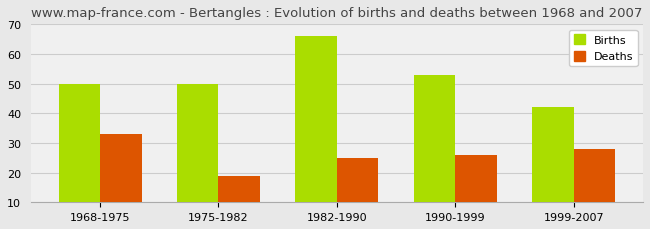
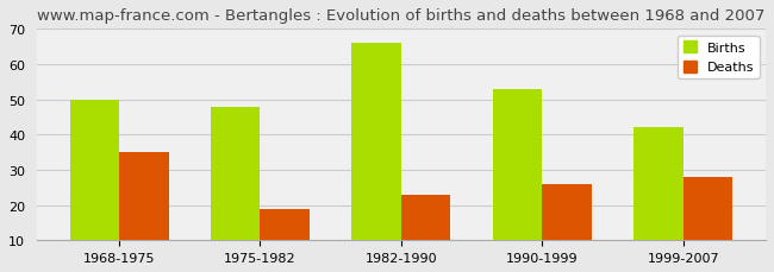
Deaths/1968-1975: 33 -> 35
Births/1975-1982: 50 -> 48
Deaths/1982-1990: 25 -> 23
